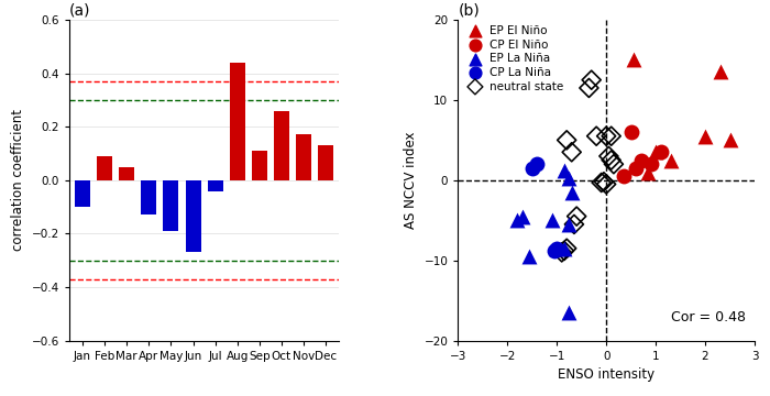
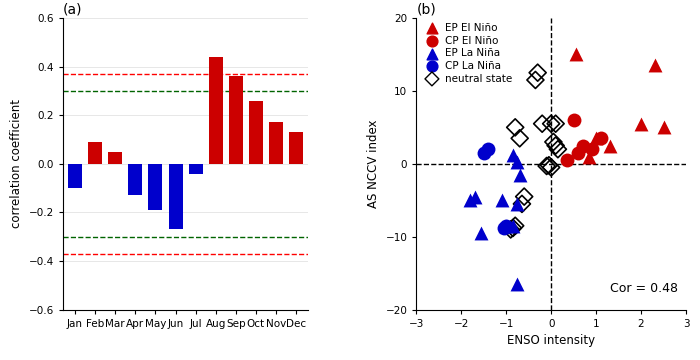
(a)/Sep: 0.11 -> 0.36
